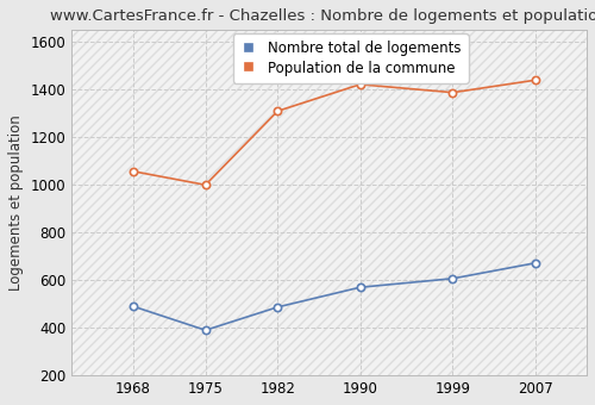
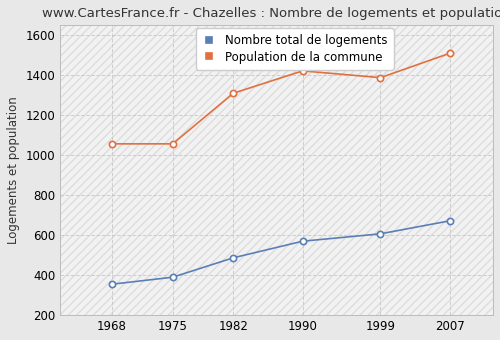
Nombre total de logements/1968: 490 -> 360
Population de la commune/1975: 1000 -> 1060
Population de la commune/2007: 1440 -> 1510
